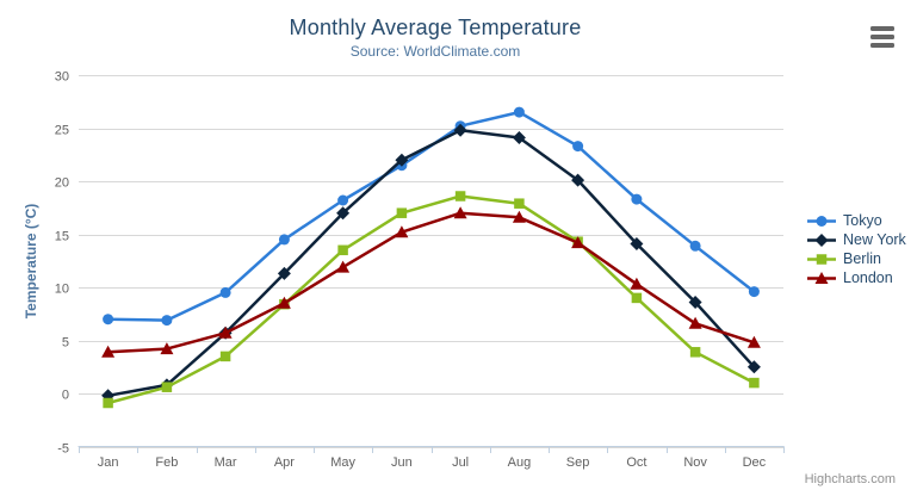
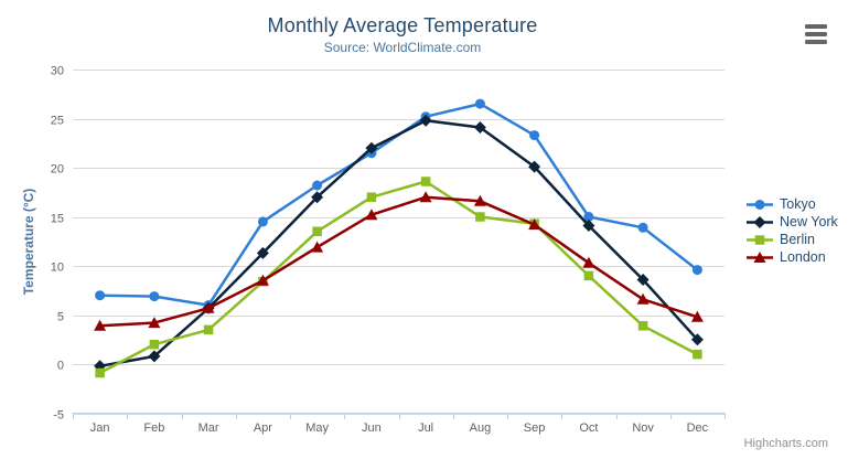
Berlin/Feb: 1 -> 2
Tokyo/Mar: 10 -> 6
Berlin/Aug: 18 -> 15
Tokyo/Oct: 18 -> 15
